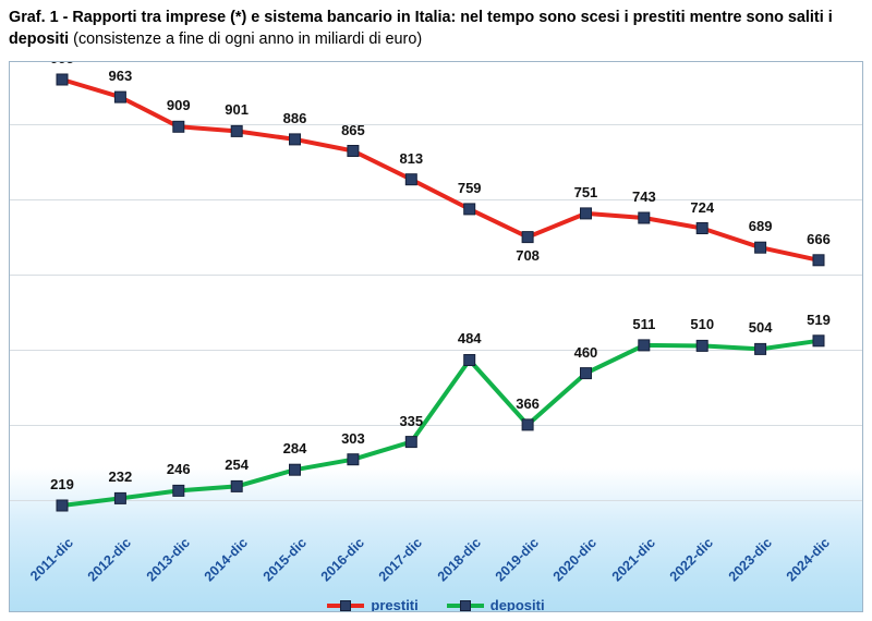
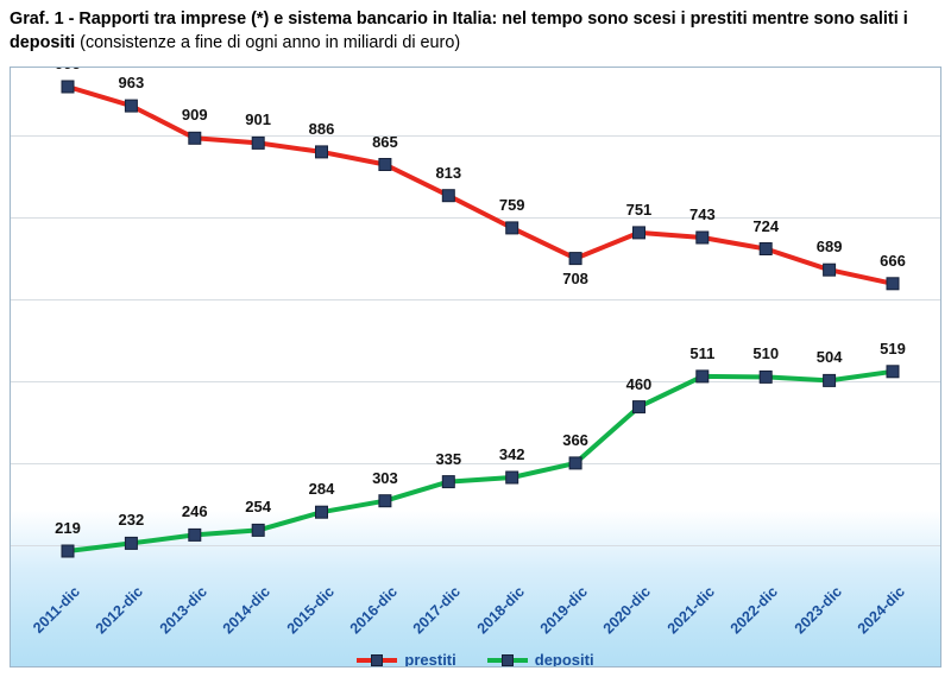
depositi/2018-dic: 484 -> 342
